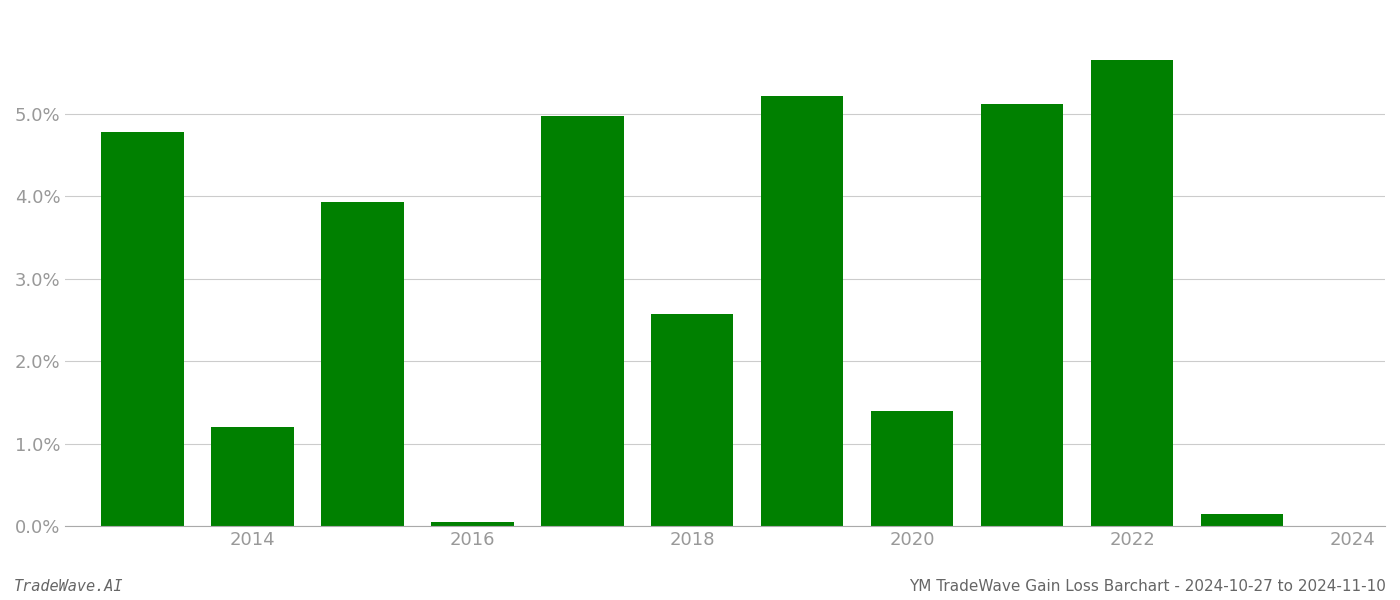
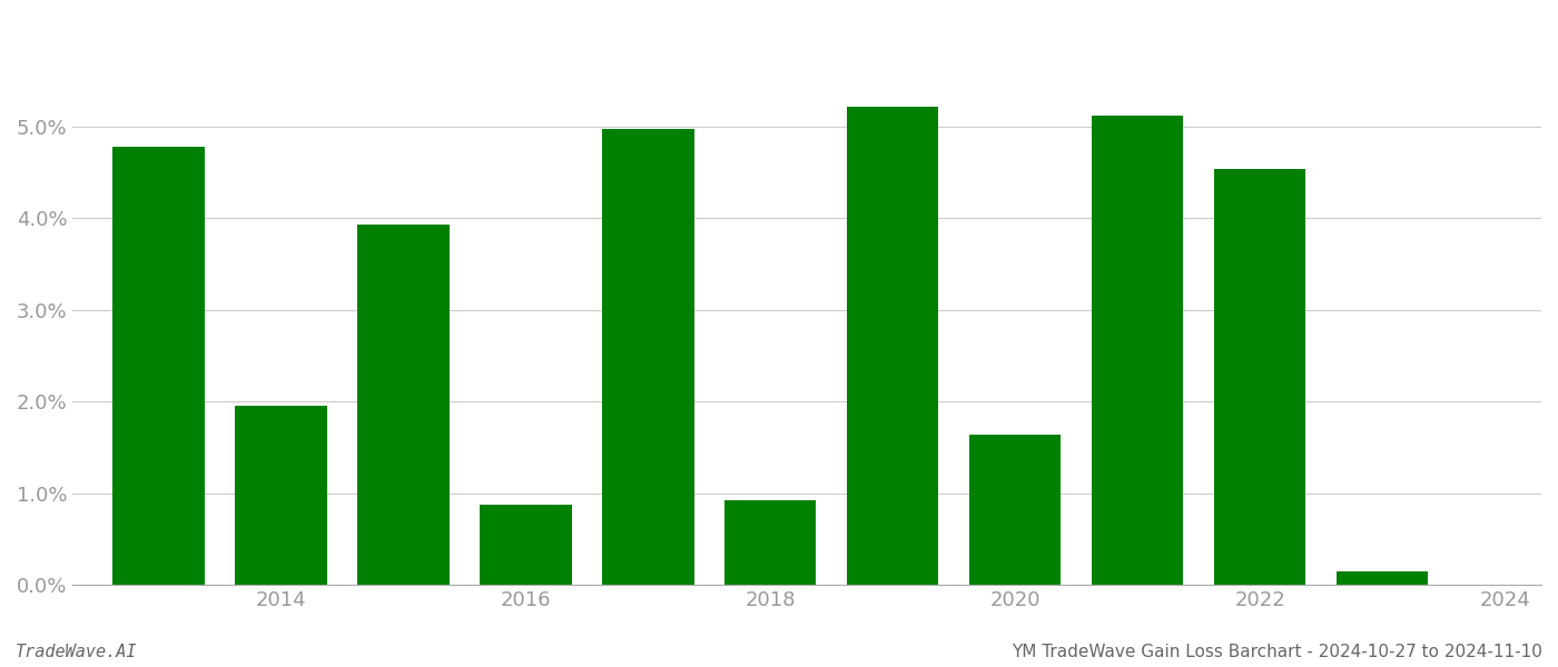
2014: 1.20% -> 1.96%
2016: 0.05% -> 0.88%
2018: 2.57% -> 0.92%
2020: 1.40% -> 1.64%
2022: 5.65% -> 4.54%
